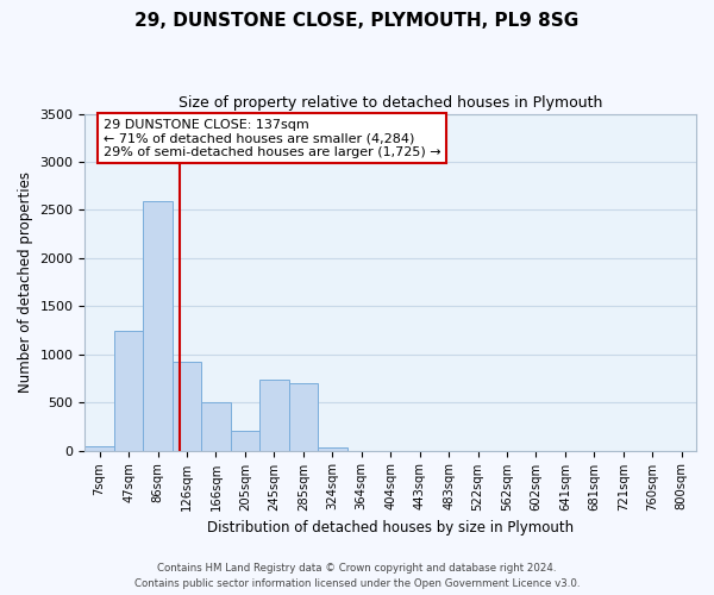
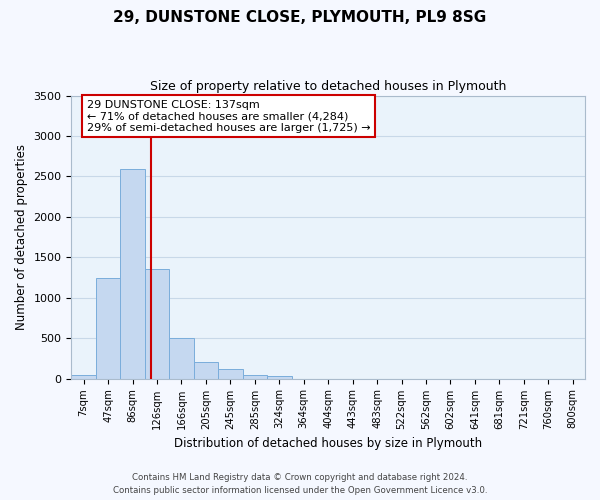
126sqm: 920 -> 1350
245sqm: 740 -> 120
285sqm: 700 -> 50
